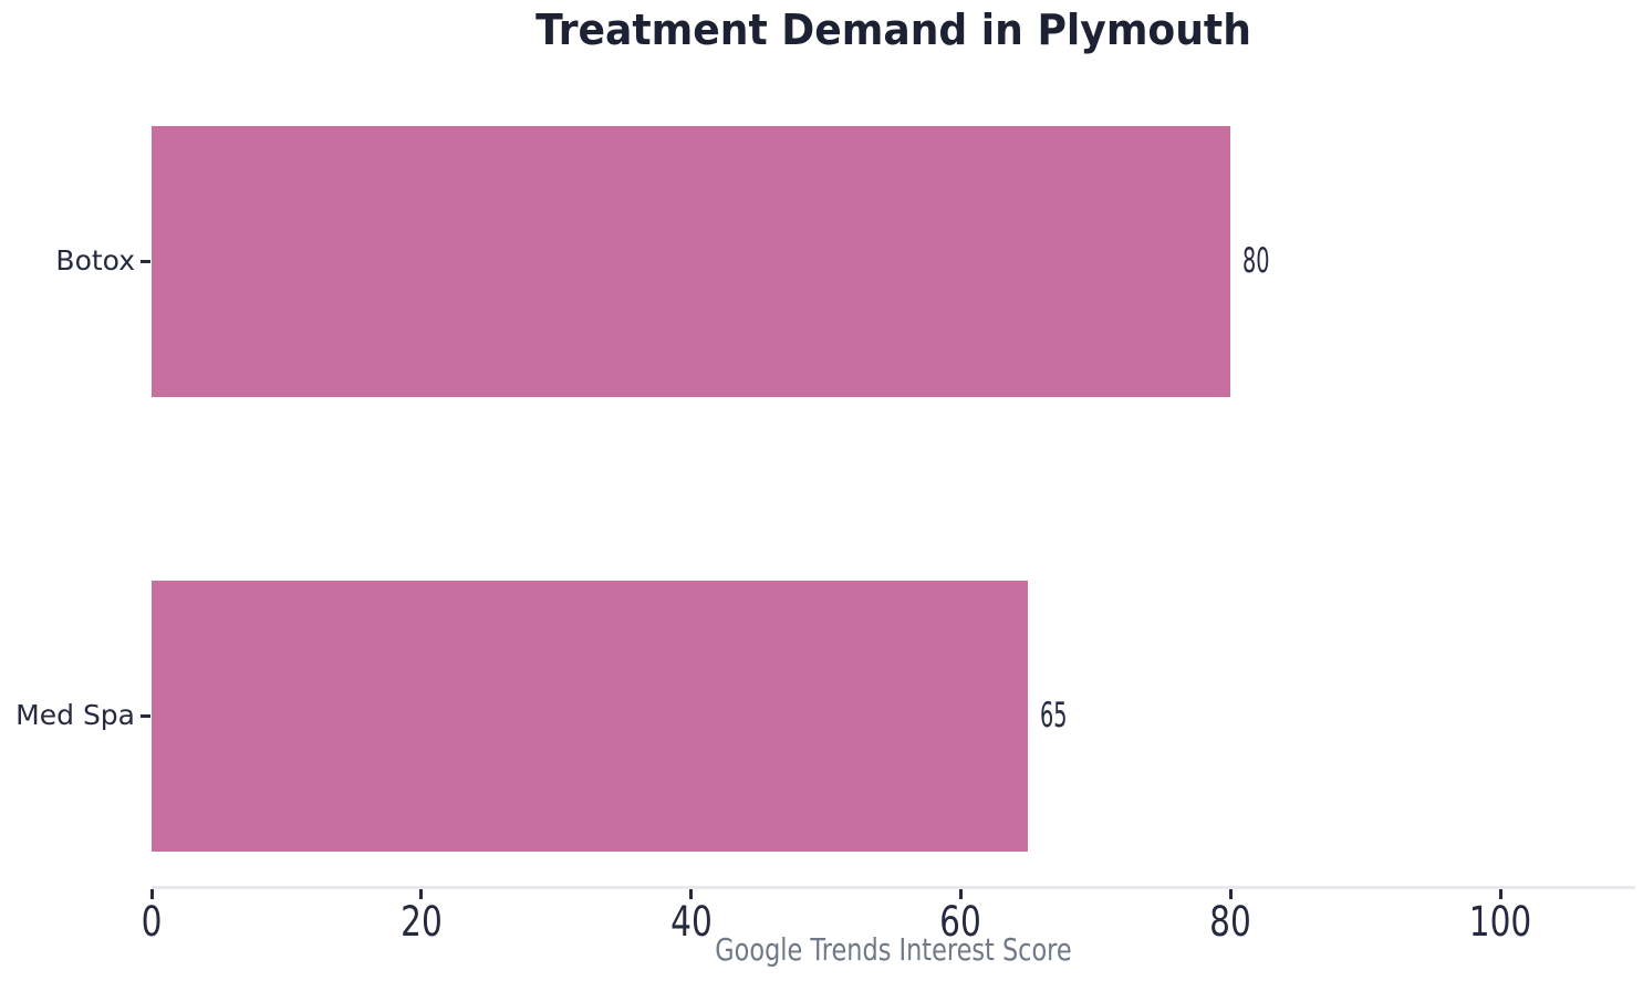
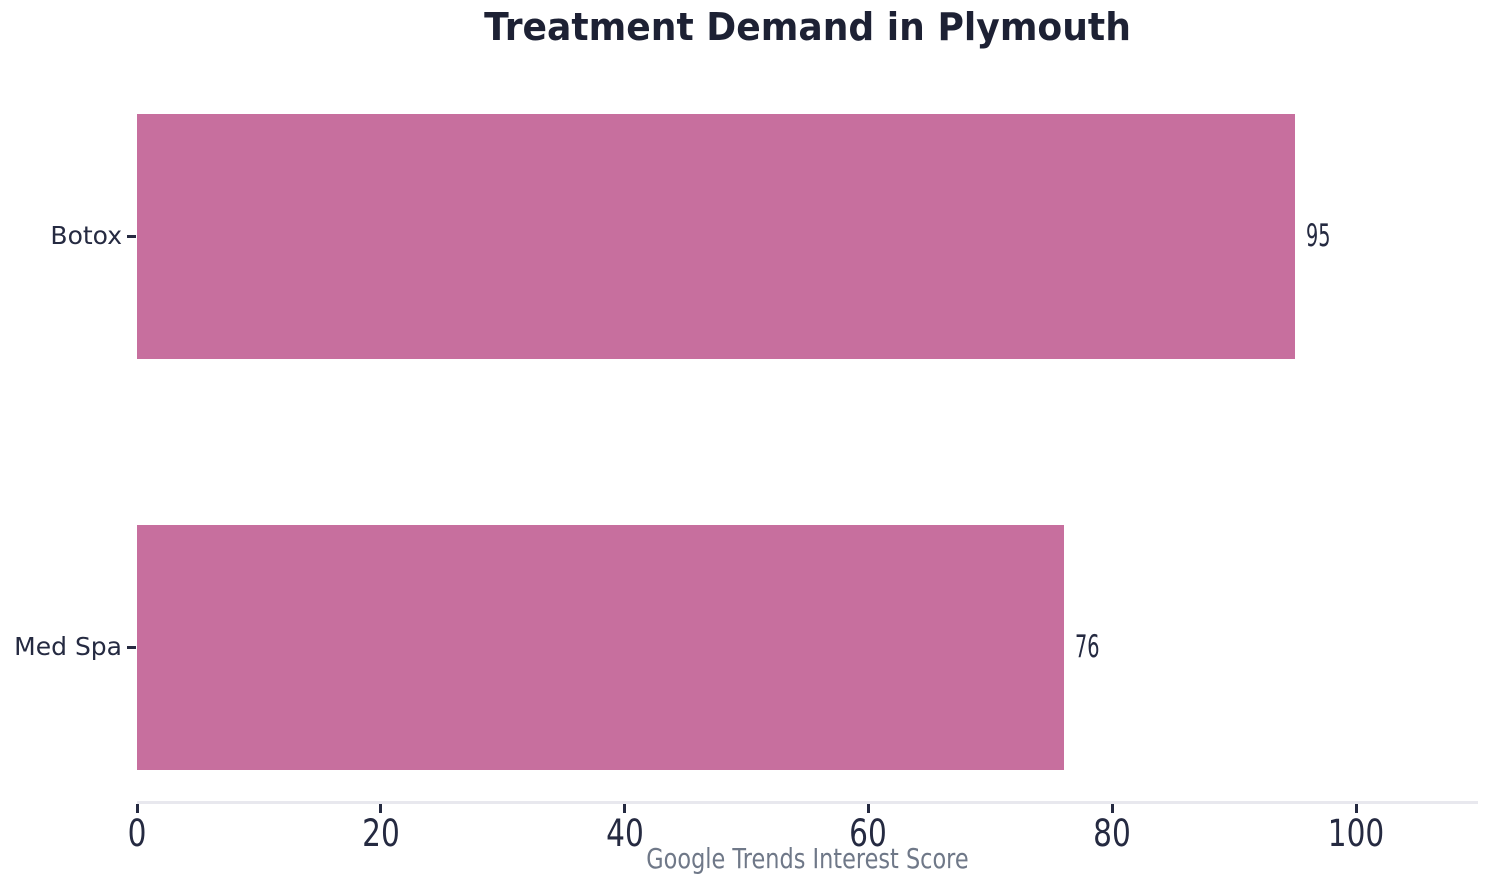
Botox: 80 -> 95
Med Spa: 65 -> 76
